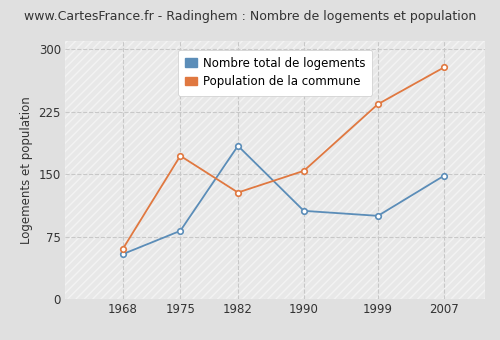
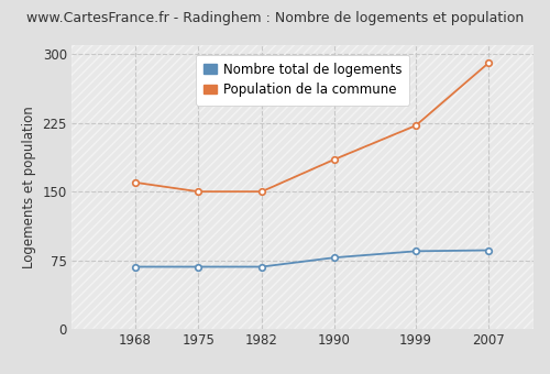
Nombre total de logements/1968: 54 -> 68
Population de la commune/1968: 60 -> 160
Nombre total de logements/1975: 82 -> 68
Population de la commune/1975: 172 -> 150
Nombre total de logements/1982: 184 -> 68
Population de la commune/1982: 128 -> 150
Nombre total de logements/1990: 106 -> 78
Population de la commune/1990: 154 -> 185
Nombre total de logements/1999: 100 -> 85
Population de la commune/1999: 234 -> 222
Nombre total de logements/2007: 148 -> 86
Population de la commune/2007: 278 -> 290
